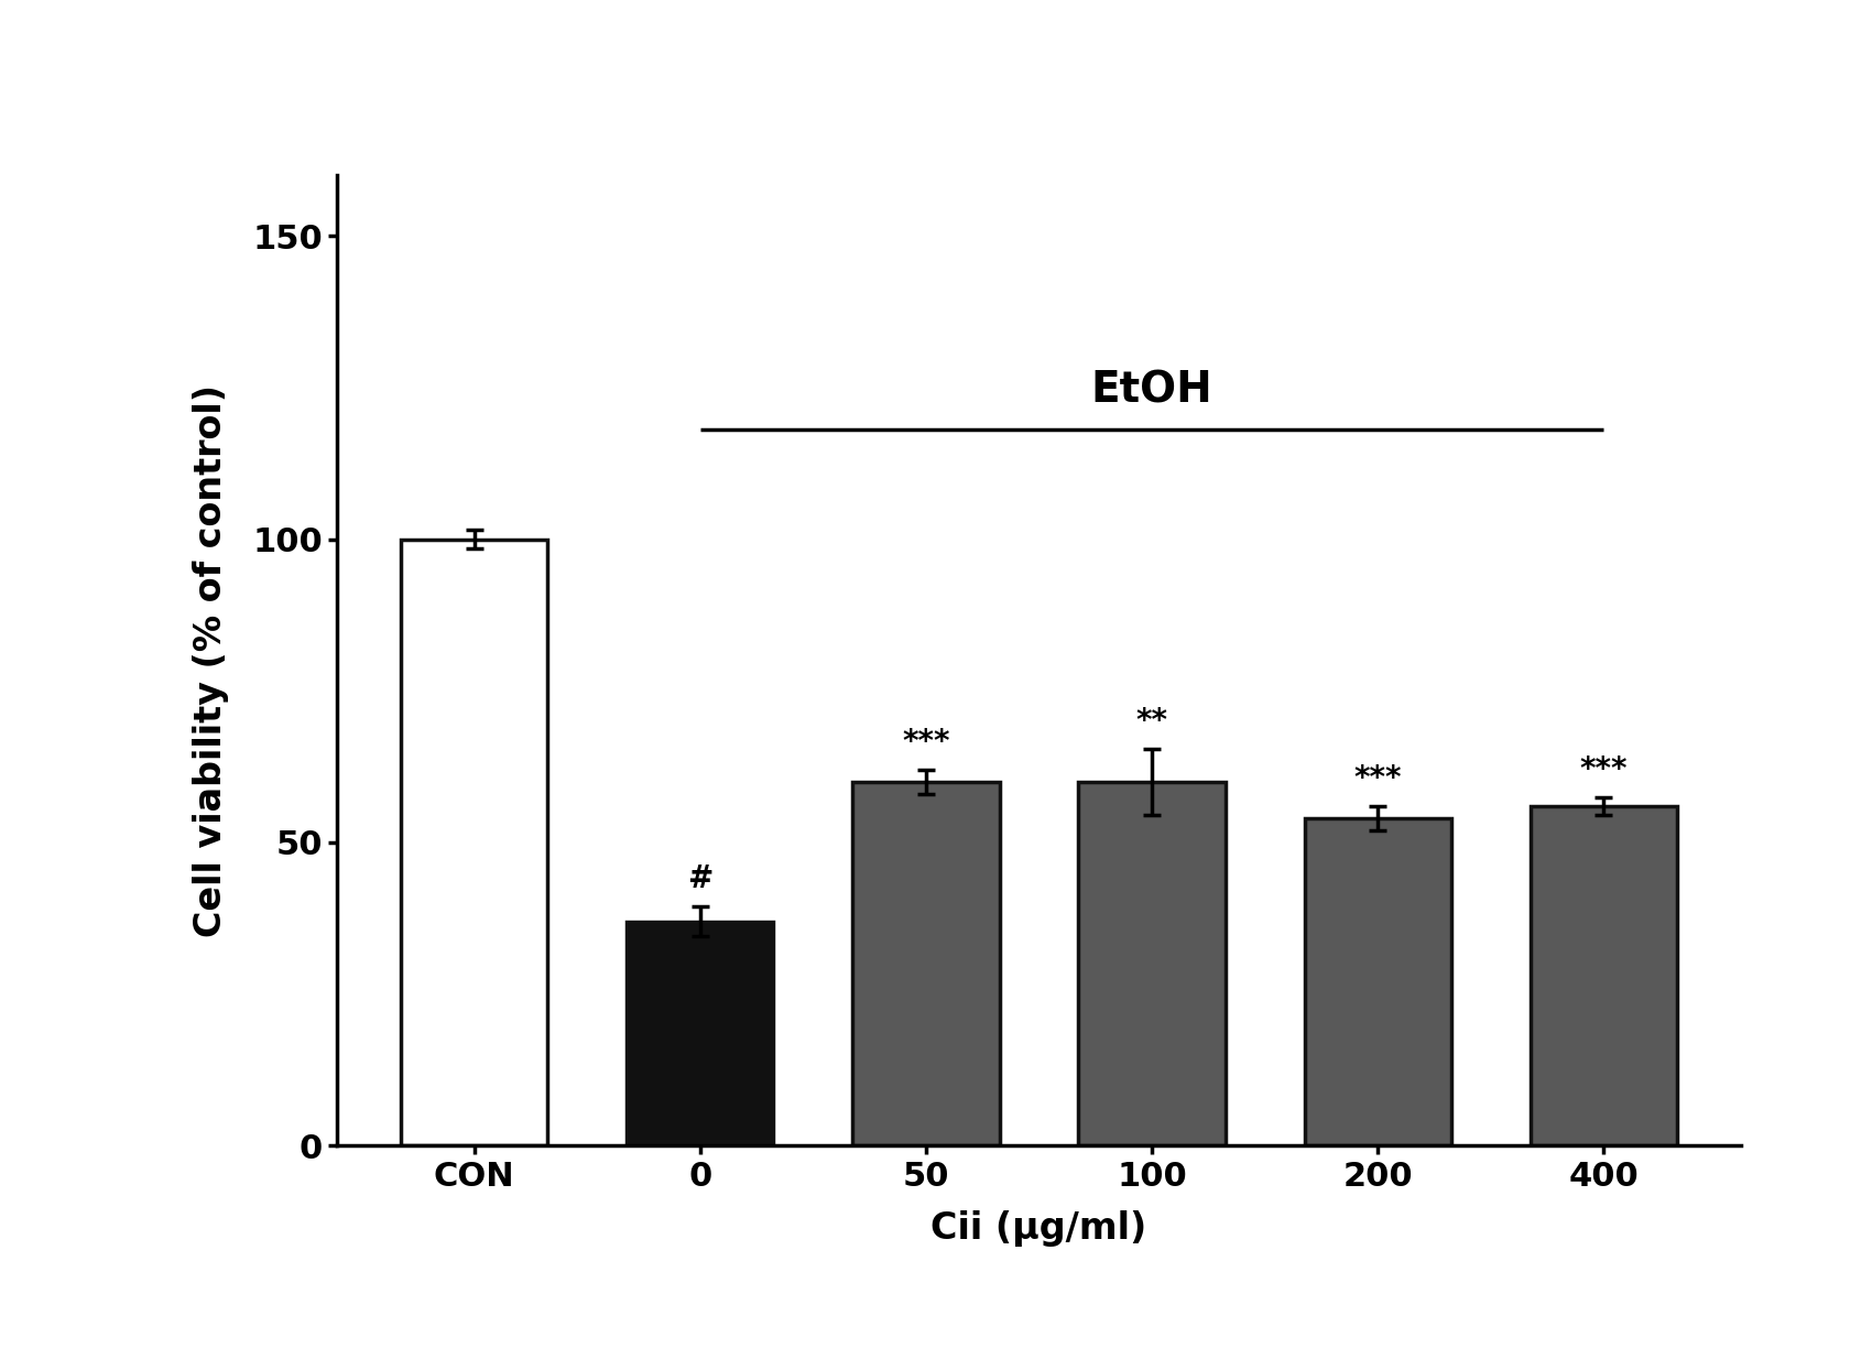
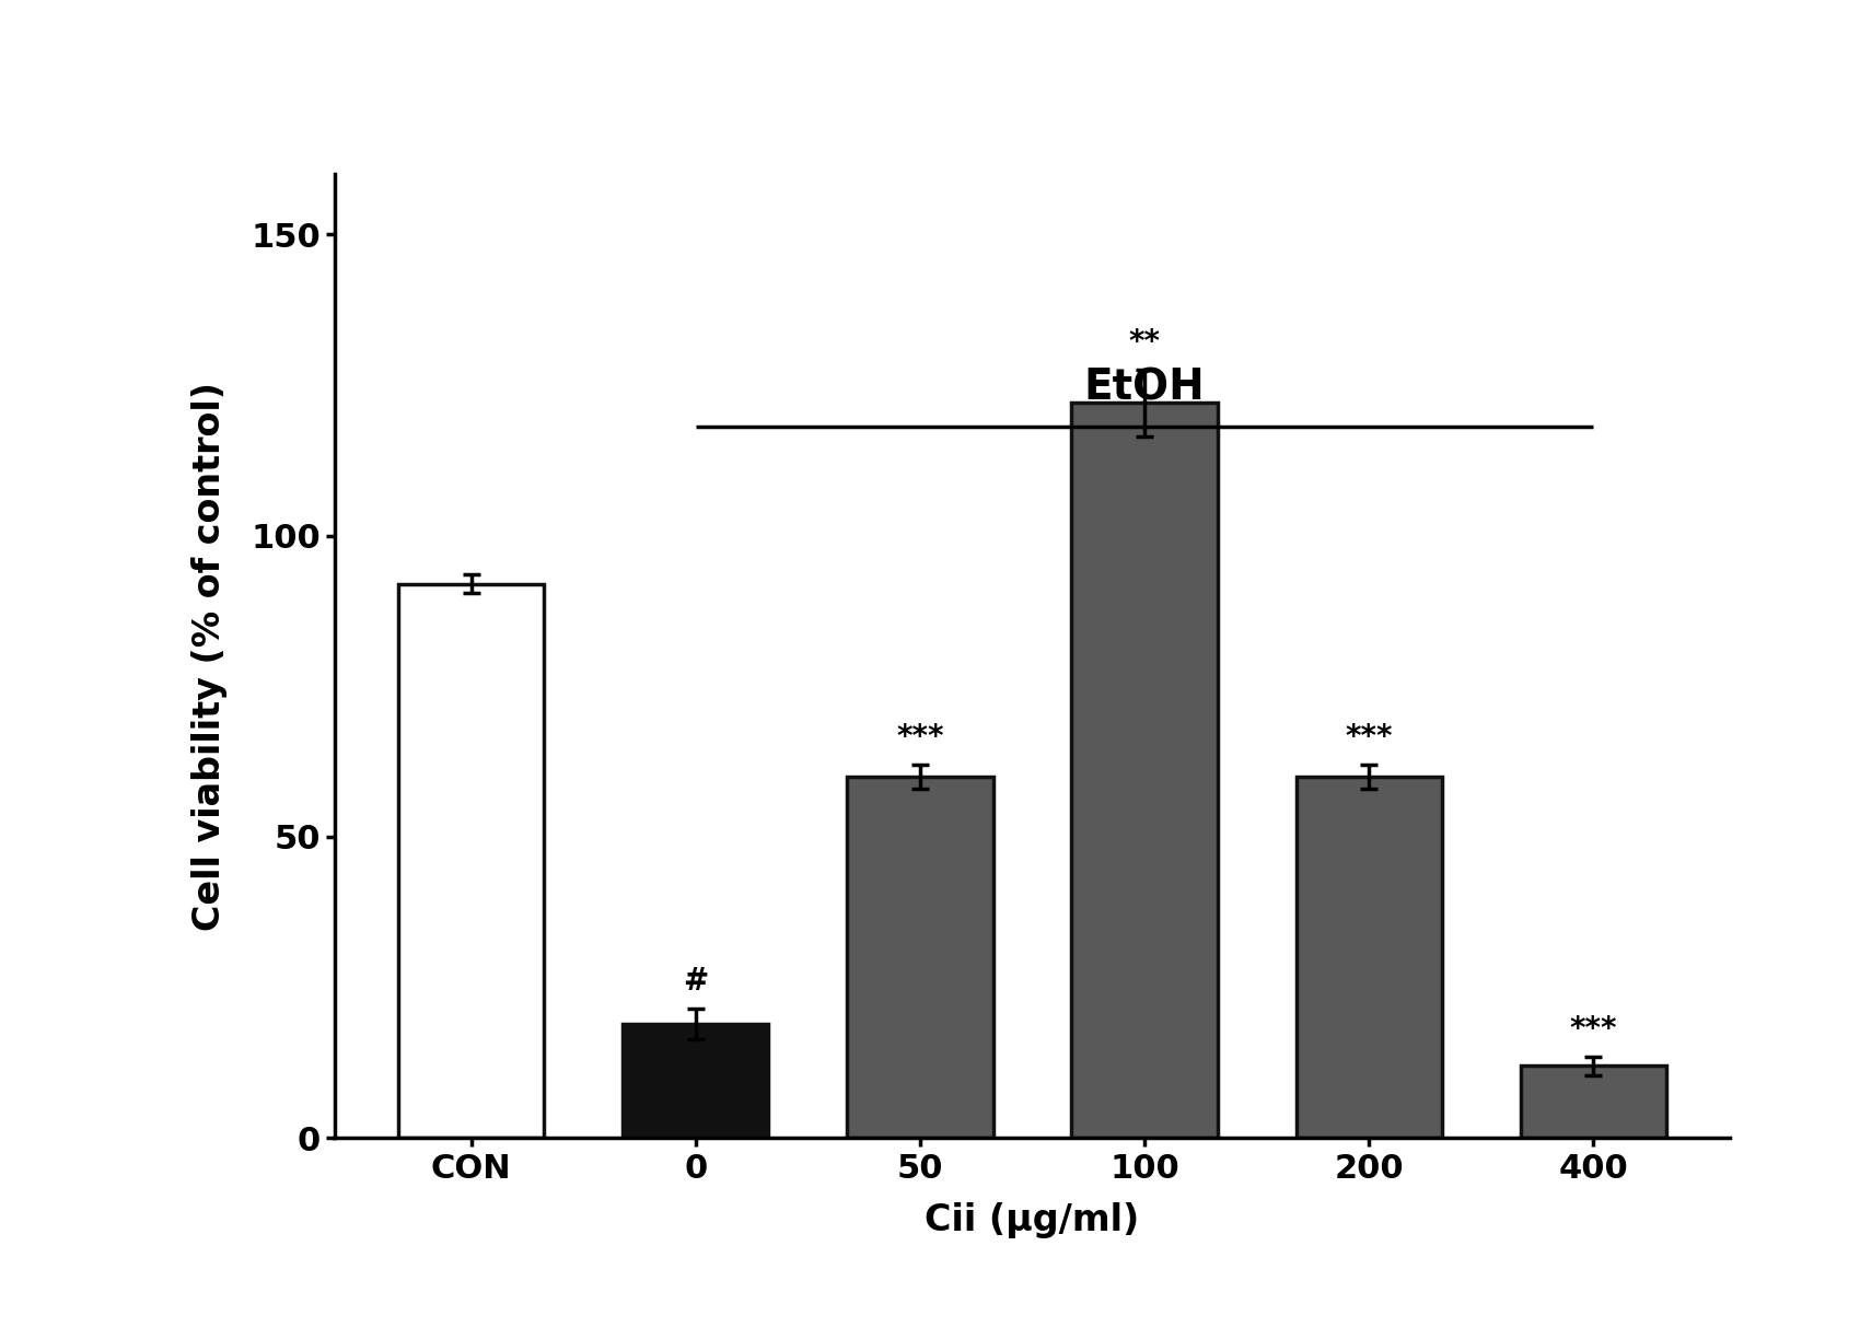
CON: 100 -> 92
0: 37 -> 19
100: 60 -> 122
200: 54 -> 60
400: 56 -> 12
